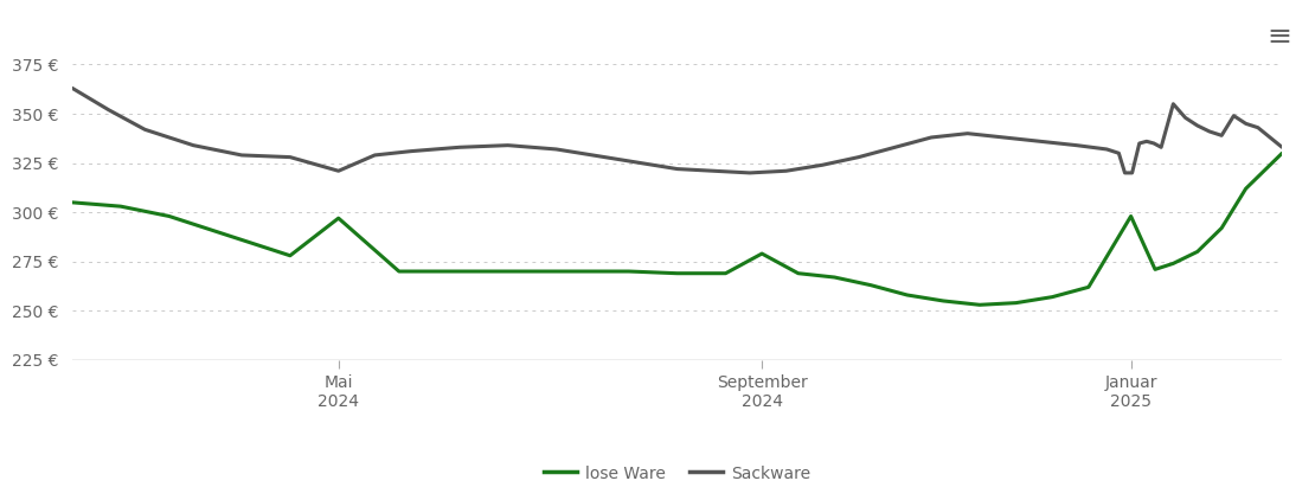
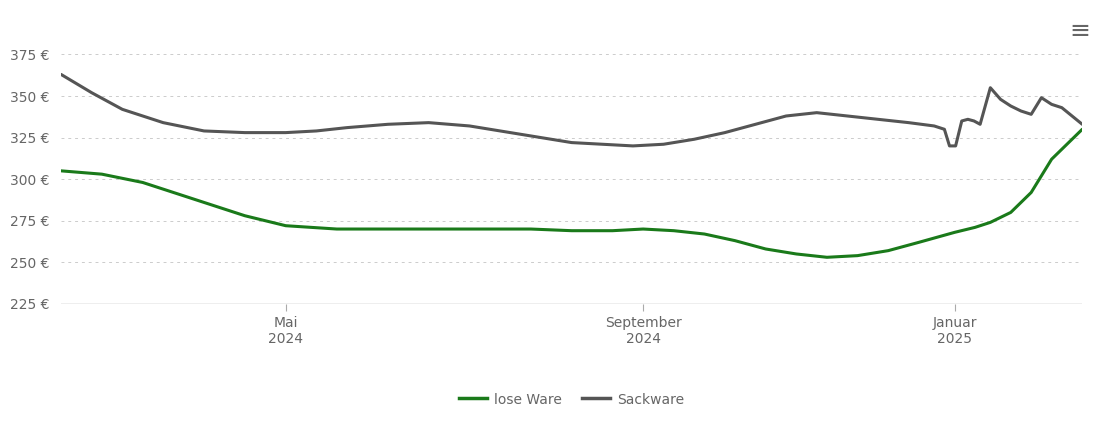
lose Ware/Mai 2024: 297 € -> 272 €
Sackware/Mai 2024: 321 € -> 328 €
lose Ware/September 2024: 279 € -> 270 €
lose Ware/Januar 2025: 298 € -> 268 €
